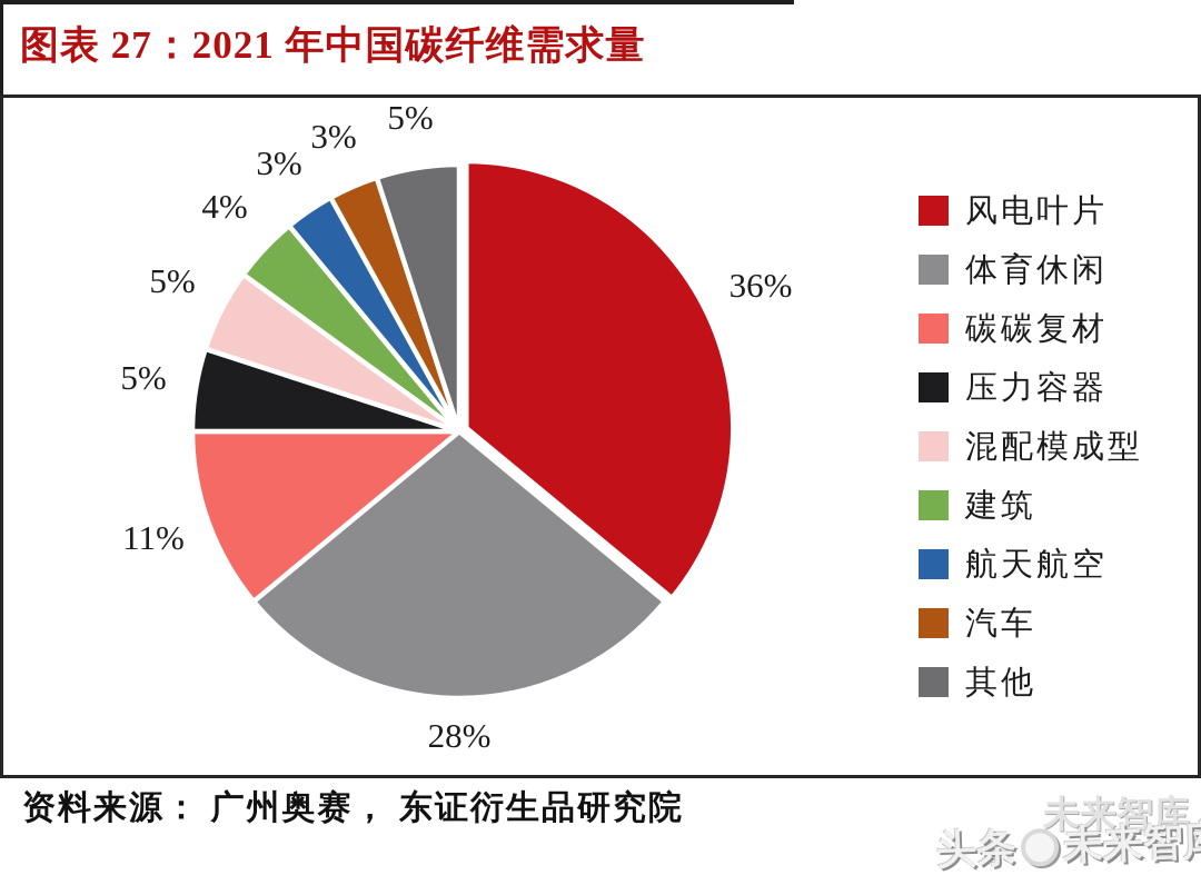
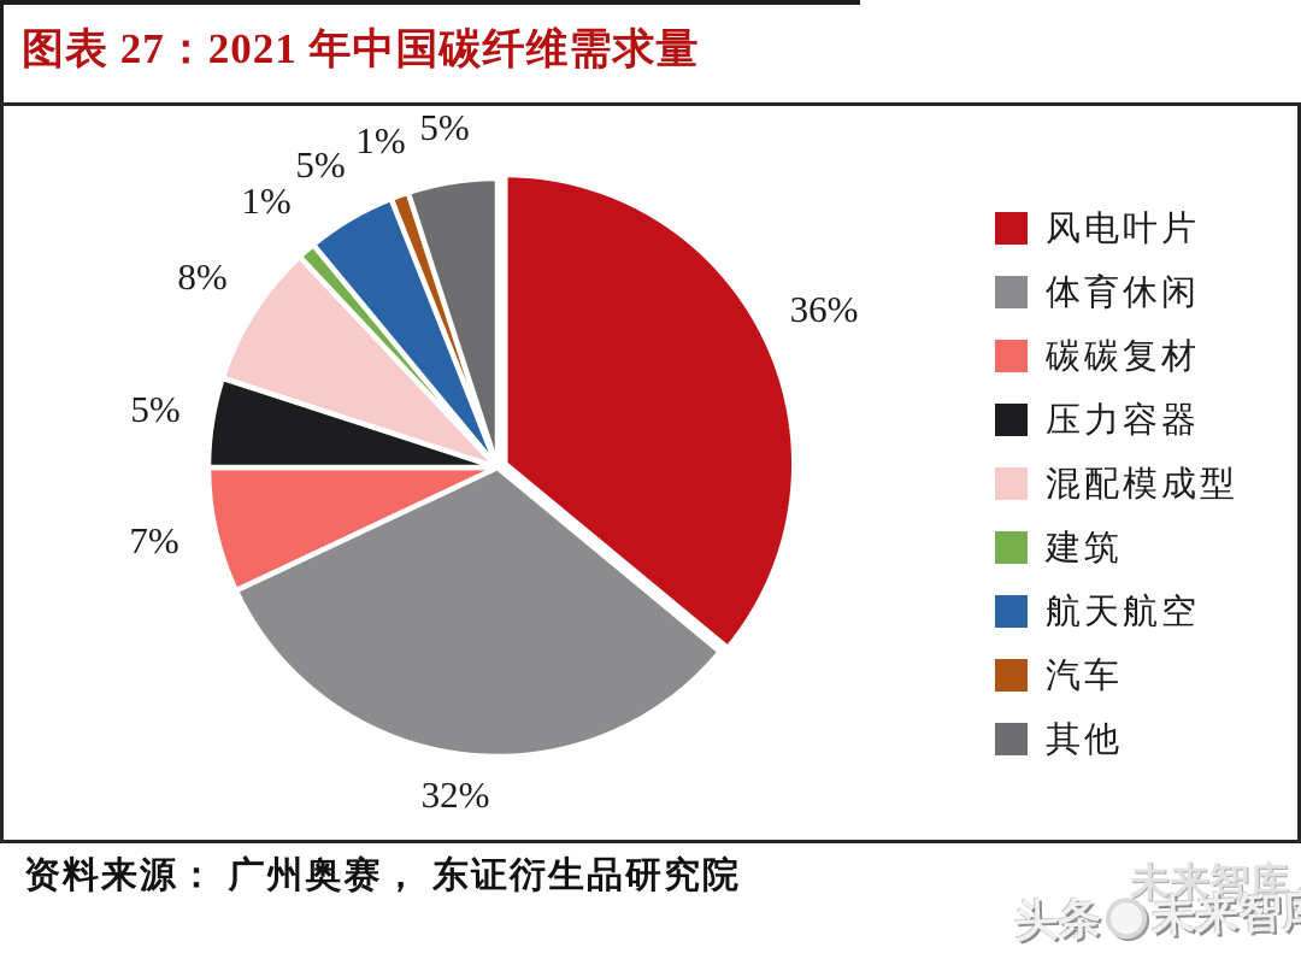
体育休闲: 28% -> 32%
碳碳复材: 11% -> 7%
混配模成型: 5% -> 8%
建筑: 4% -> 1%
航天航空: 3% -> 5%
汽车: 3% -> 1%
